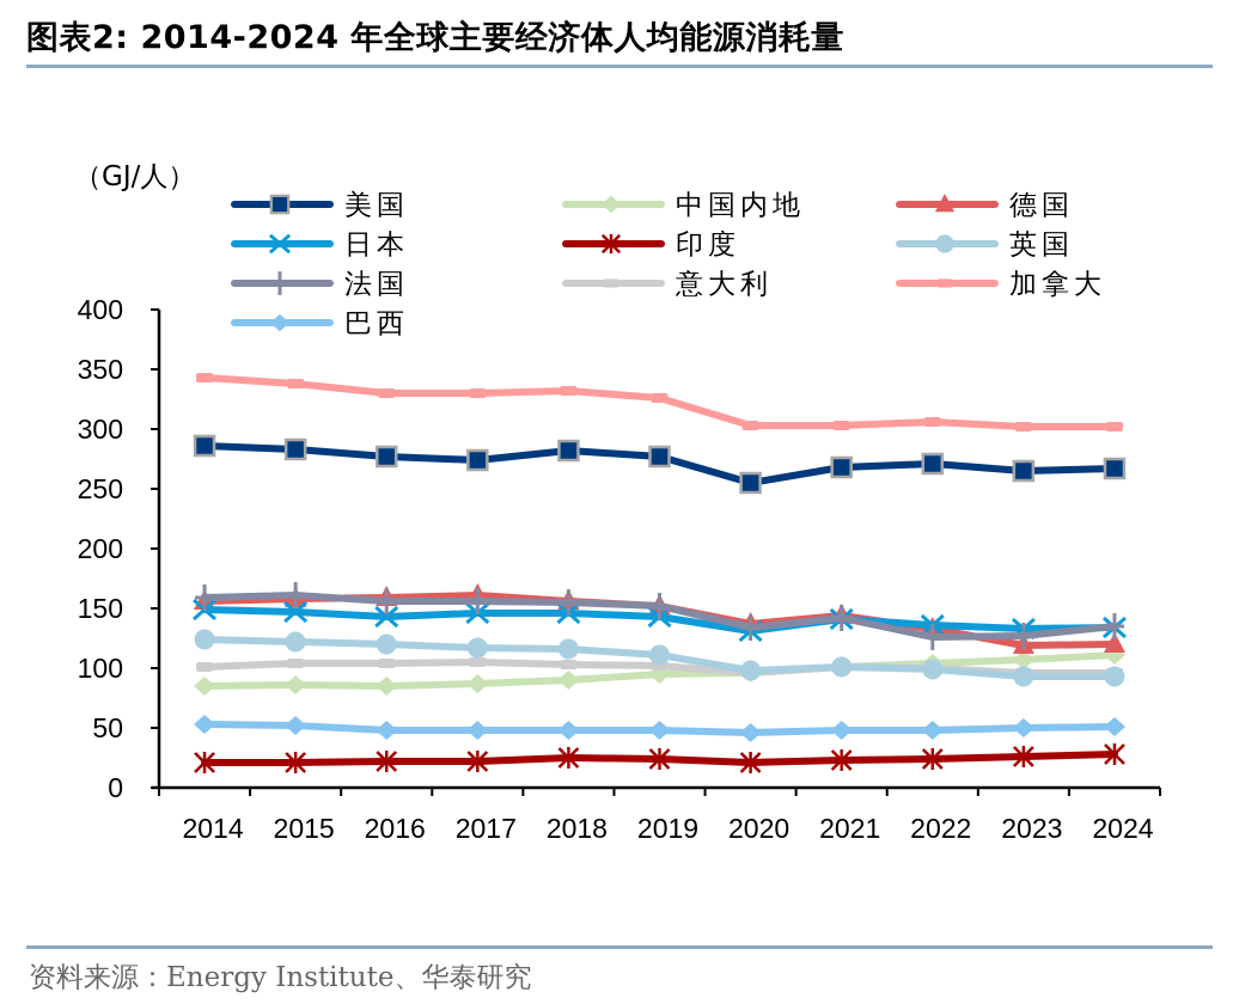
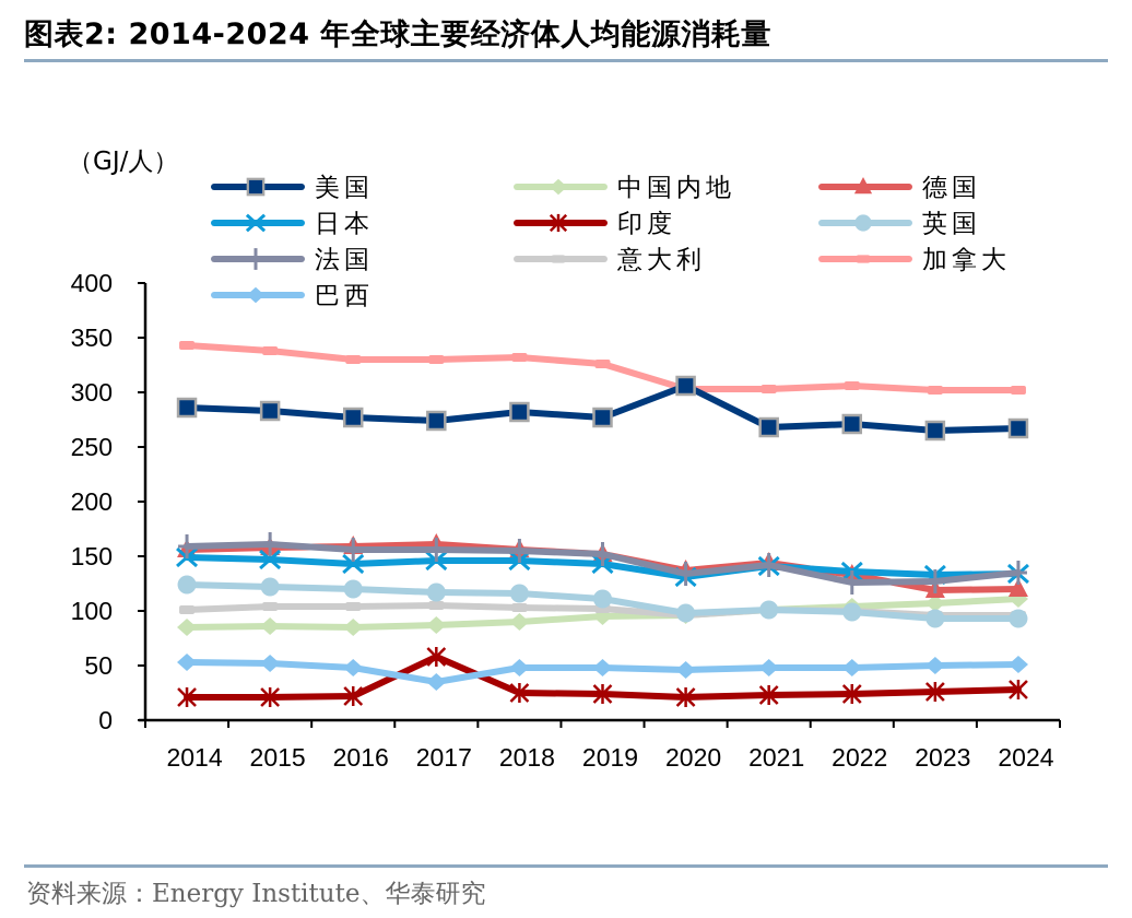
印度/2017: 22 -> 58
巴西/2017: 48 -> 35
美国/2020: 255 -> 306
